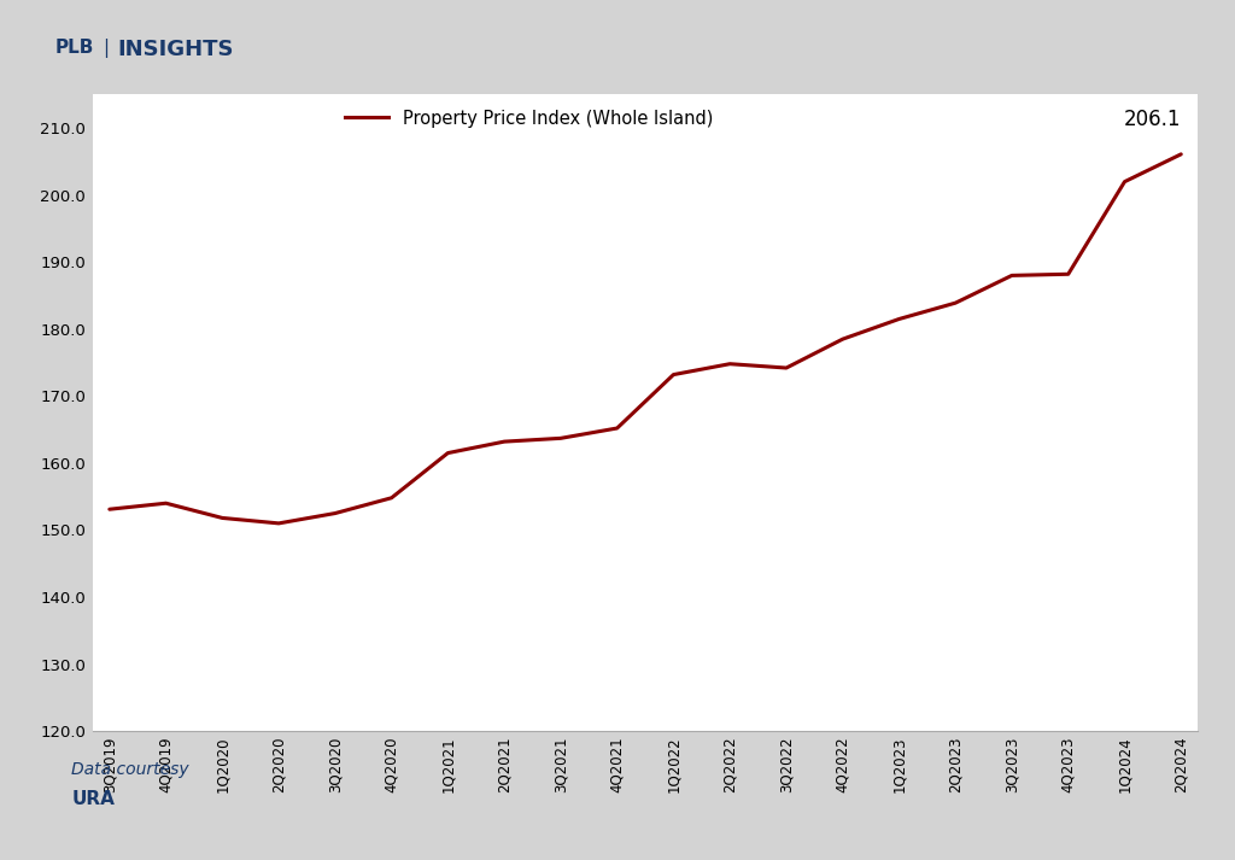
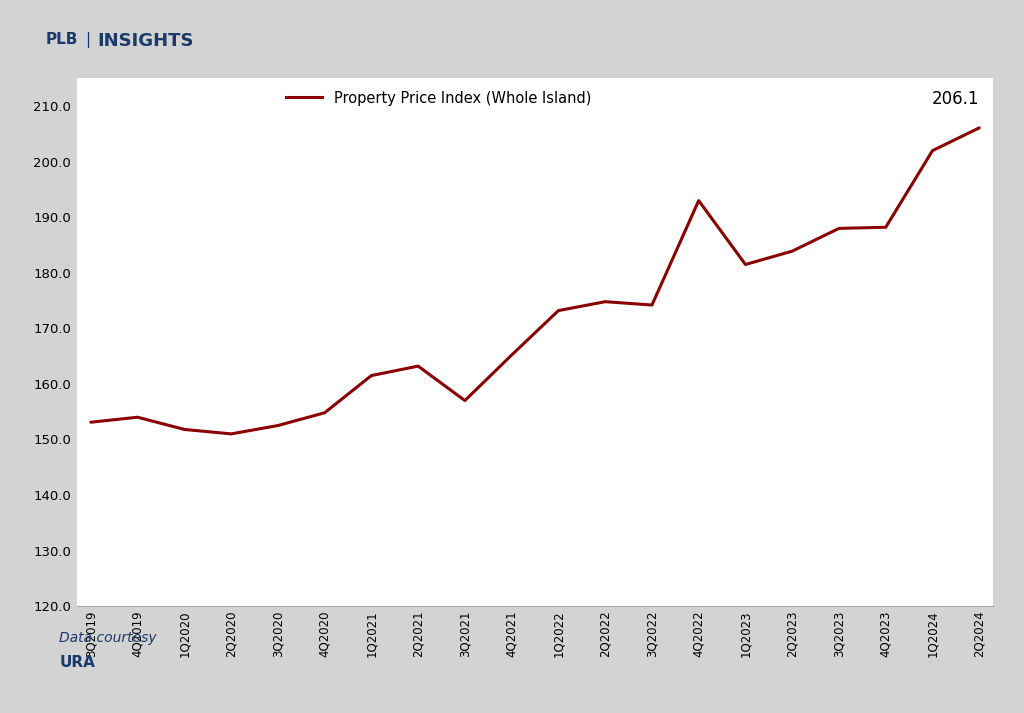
3Q2021: 163.7 -> 157.0
4Q2022: 178.5 -> 193.0
